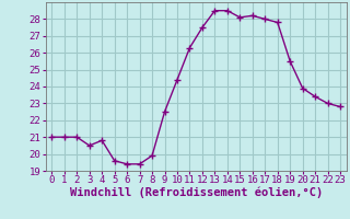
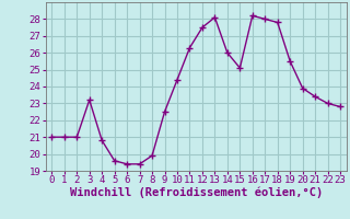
3: 20.5 -> 23.2
13: 28.5 -> 28.1
14: 28.5 -> 26.0
15: 28.1 -> 25.1
